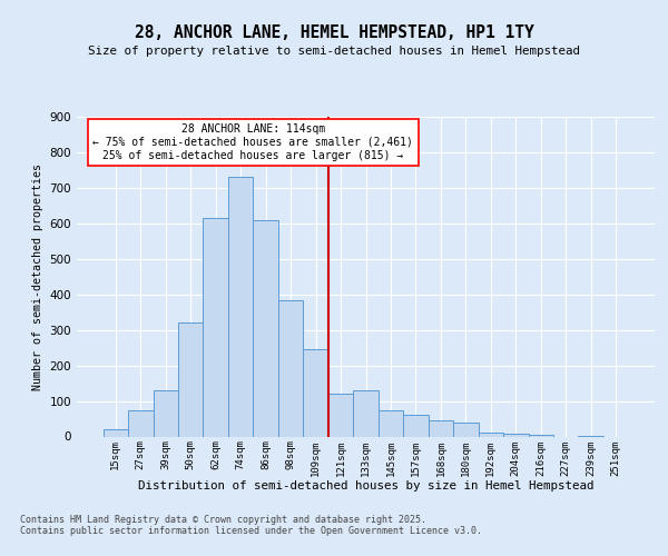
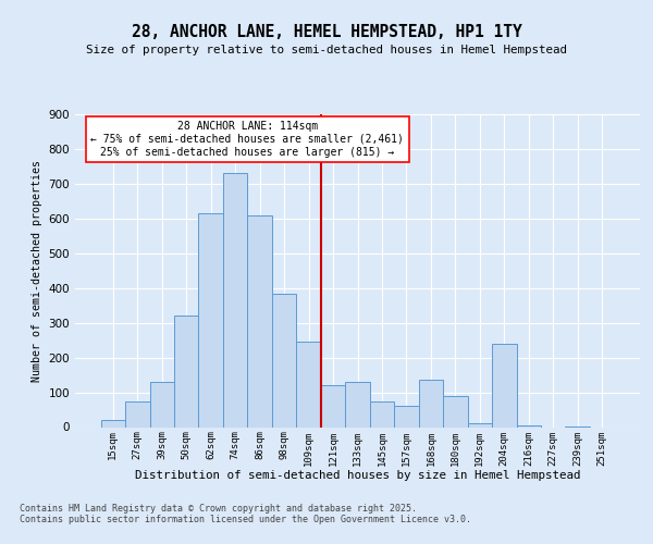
168sqm: 45 -> 135
180sqm: 40 -> 90
204sqm: 8 -> 240
